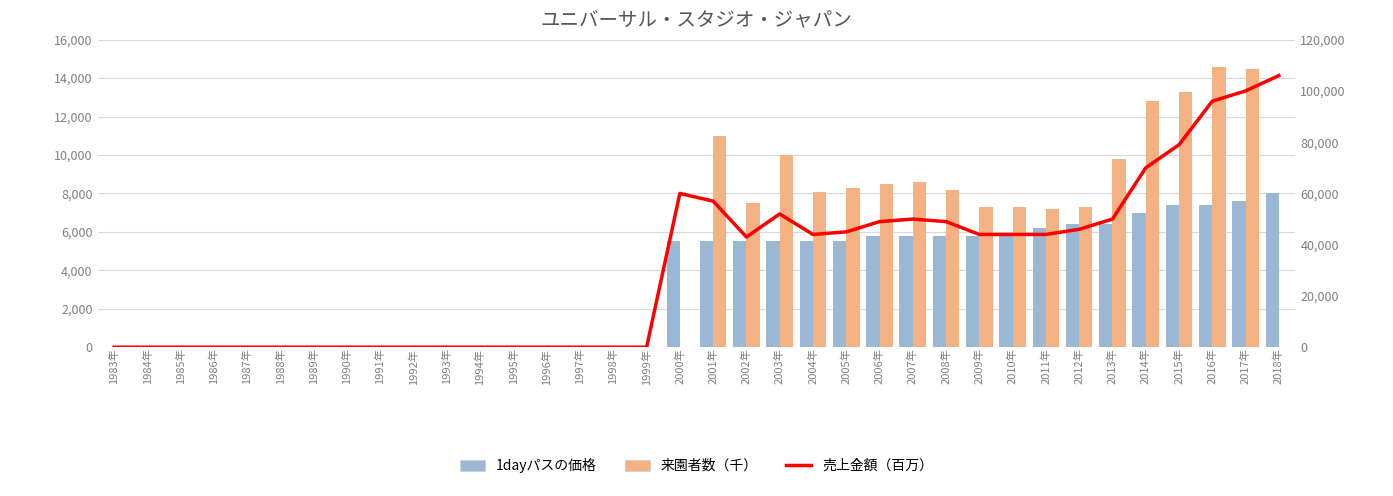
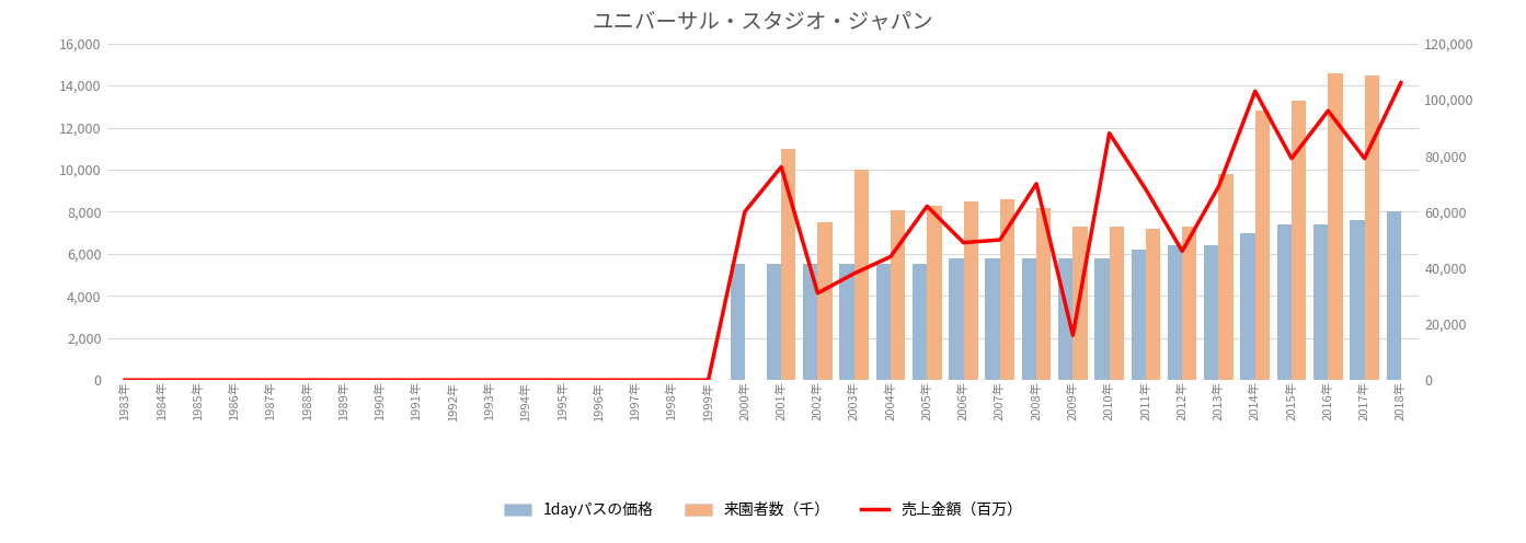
売上金額（百万）/2001年: 57,000 -> 76,000
売上金額（百万）/2002年: 43,000 -> 31,000
売上金額（百万）/2003年: 52,000 -> 38,000
売上金額（百万）/2005年: 45,000 -> 62,000
売上金額（百万）/2008年: 49,000 -> 70,000
売上金額（百万）/2009年: 44,000 -> 16,000
売上金額（百万）/2010年: 44,000 -> 88,000
売上金額（百万）/2011年: 44,000 -> 68,000
売上金額（百万）/2013年: 50,000 -> 69,000
売上金額（百万）/2014年: 70,000 -> 103,000
売上金額（百万）/2017年: 100,000 -> 79,000
